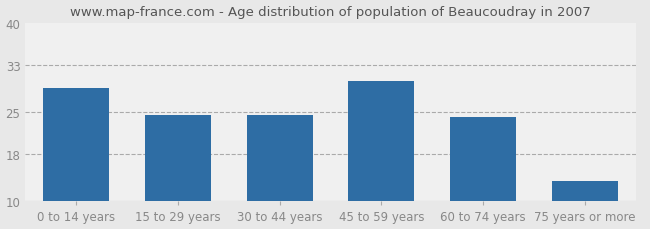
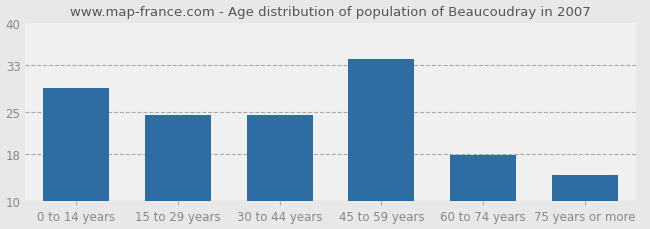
45 to 59 years: 30.2 -> 34.0
60 to 74 years: 24.2 -> 17.8
75 years or more: 13.4 -> 14.5
